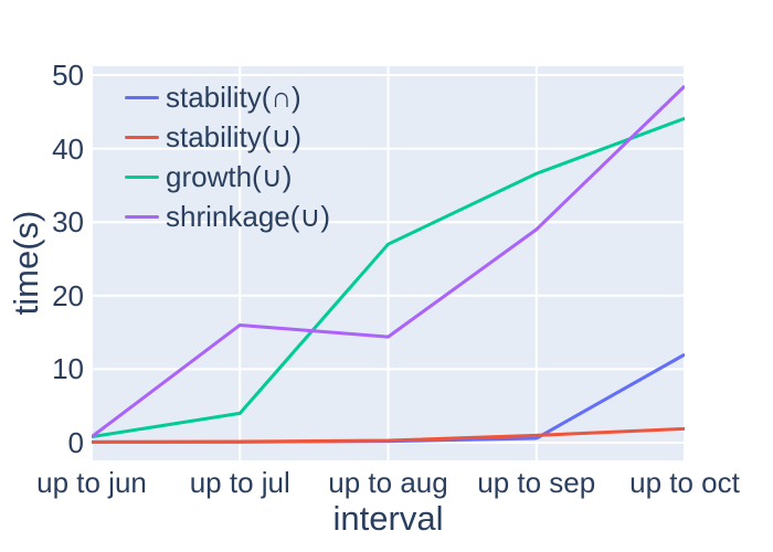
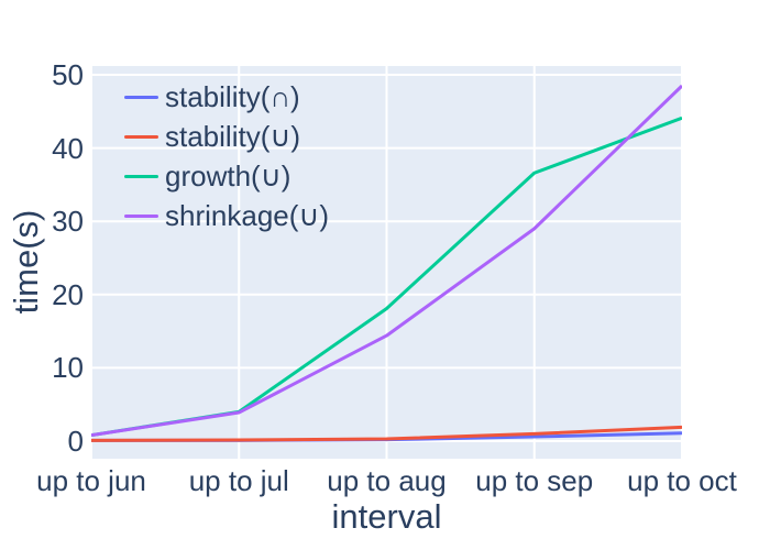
shrinkage(∪)/up to jul: 16 -> 4
growth(∪)/up to aug: 27 -> 18
stability(∩)/up to oct: 12 -> 1
